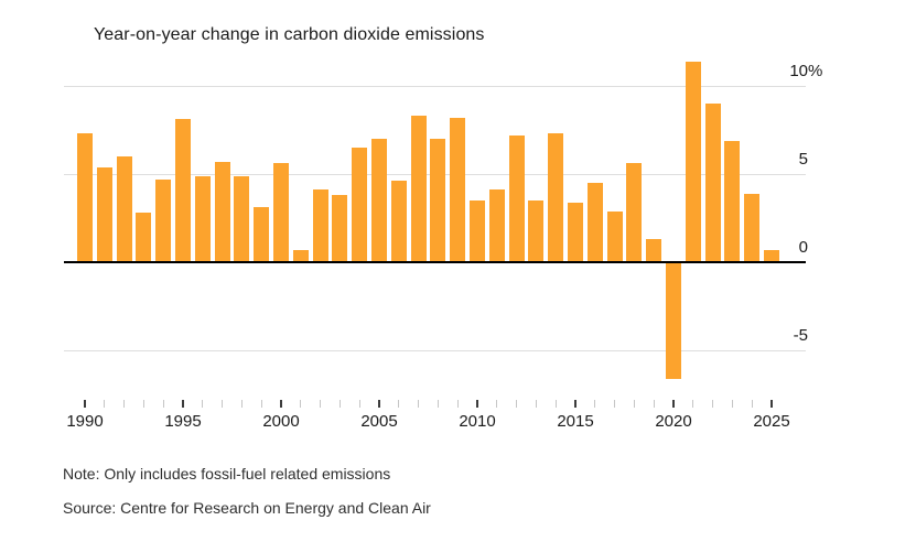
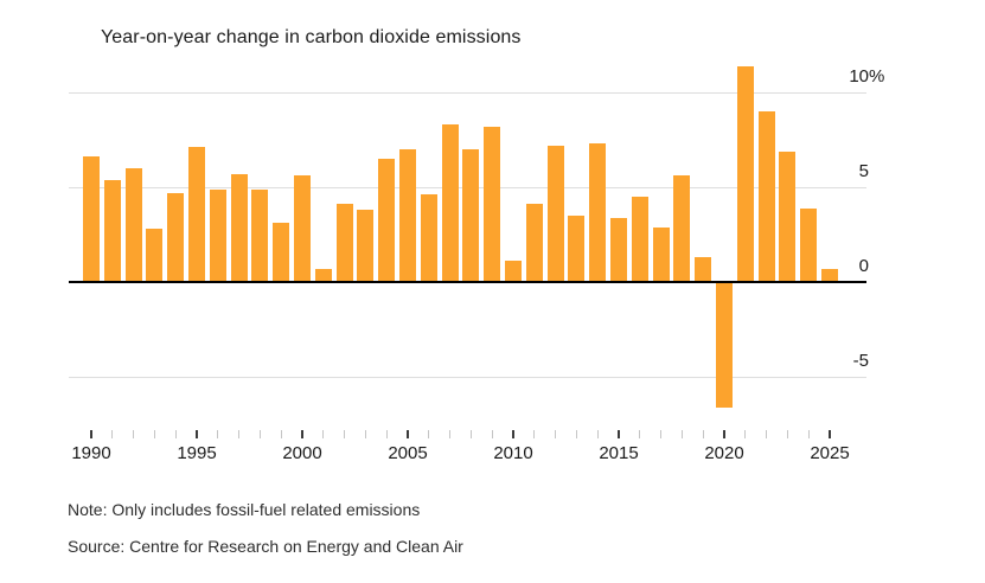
1990: 7.3 -> 6.6
1995: 8.1 -> 7.1
2010: 3.5 -> 1.1
